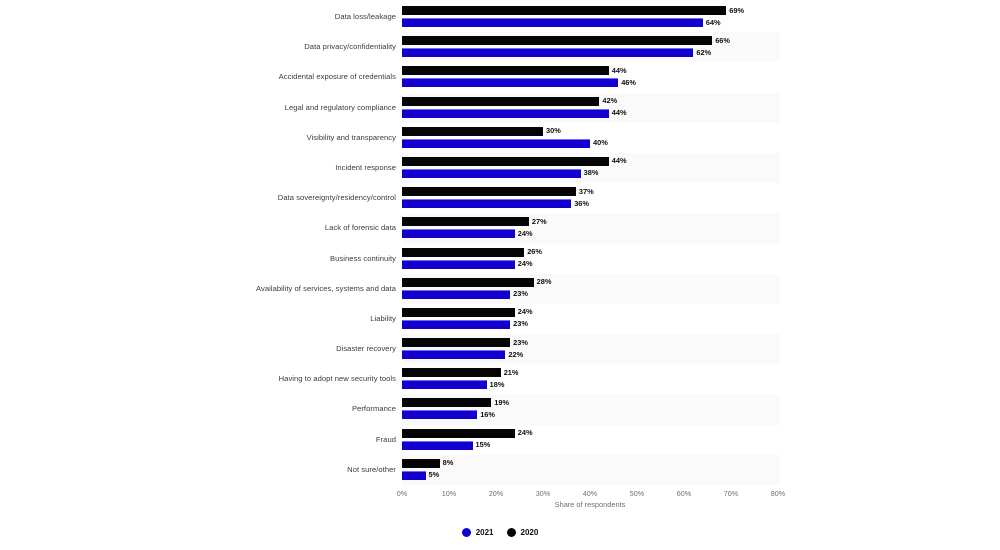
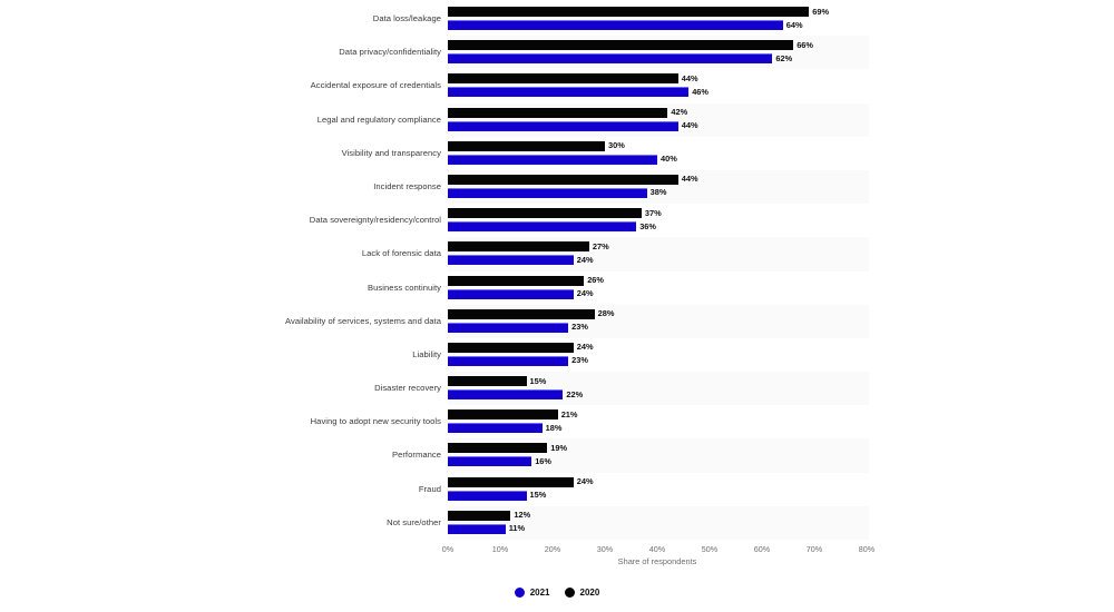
2020/Disaster recovery: 23% -> 15%
2020/Not sure/other: 8% -> 12%
2021/Not sure/other: 5% -> 11%
